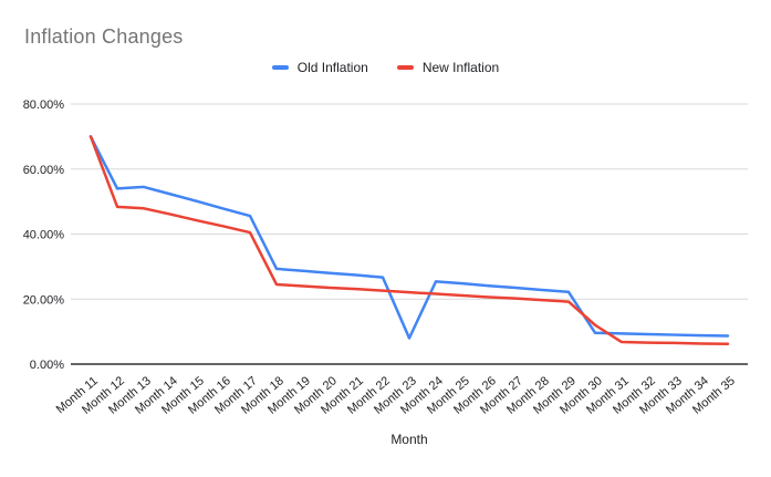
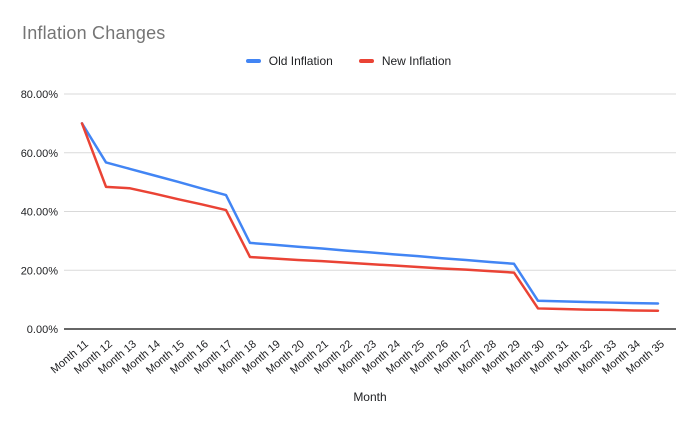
Old Inflation/Month 12: 54% -> 57%
Old Inflation/Month 23: 8% -> 26%
New Inflation/Month 30: 12% -> 7%
